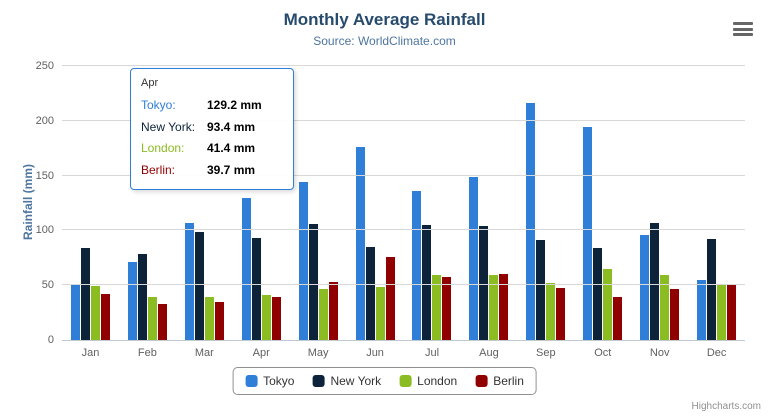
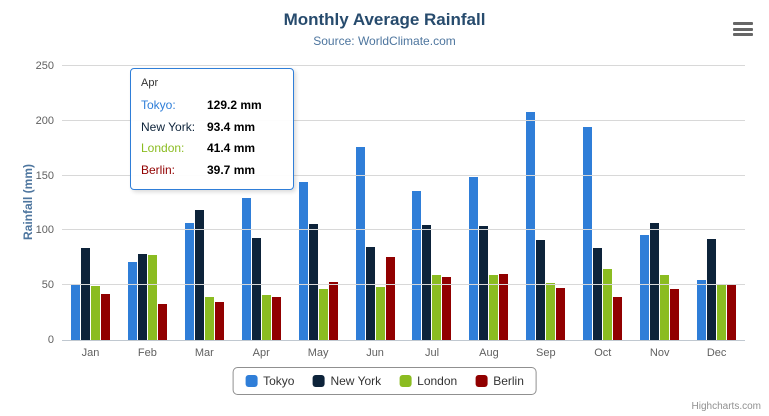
London/Feb: 39 -> 78
New York/Mar: 98 -> 119
Tokyo/Sep: 216 -> 208
